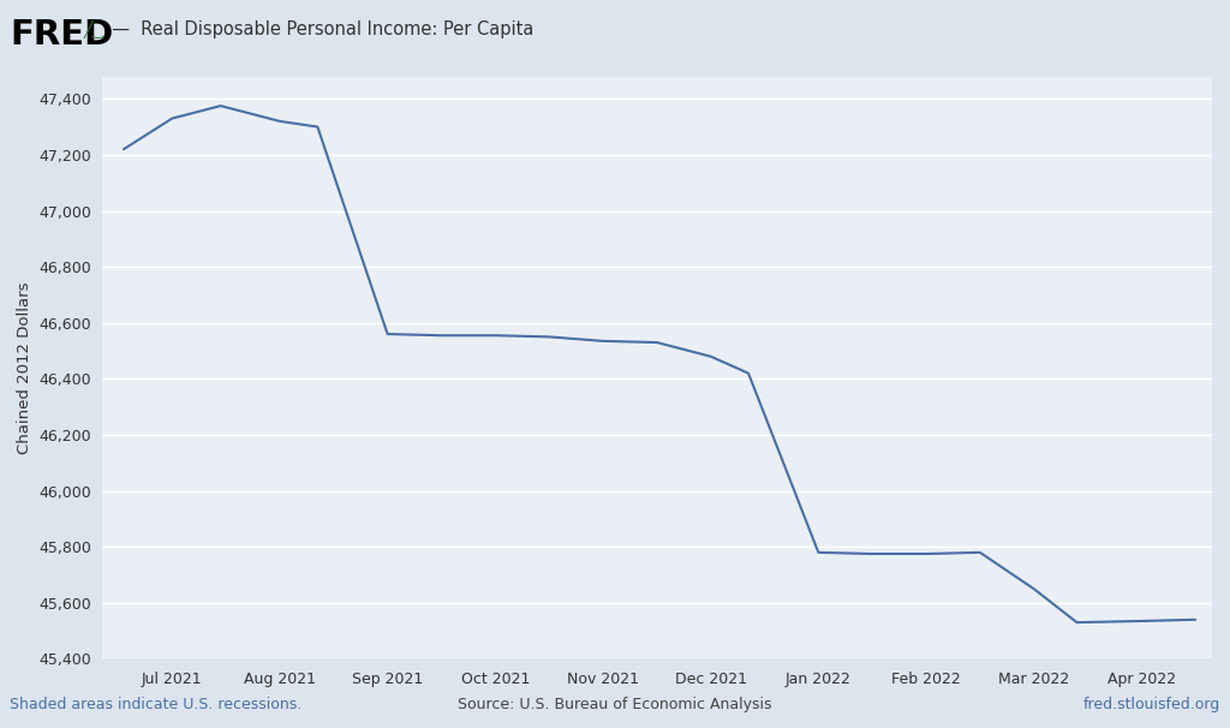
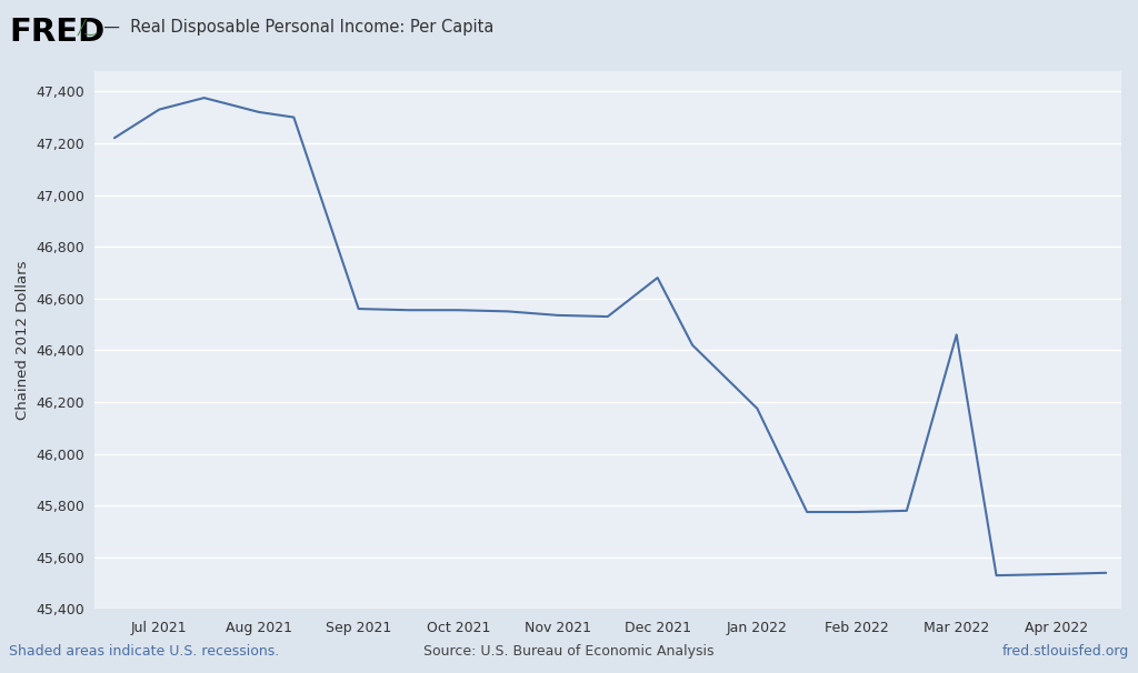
Dec 2021: 46,480 -> 46,680
Jan 2022: 45,780 -> 46,175
Mar 2022: 45,650 -> 46,460
